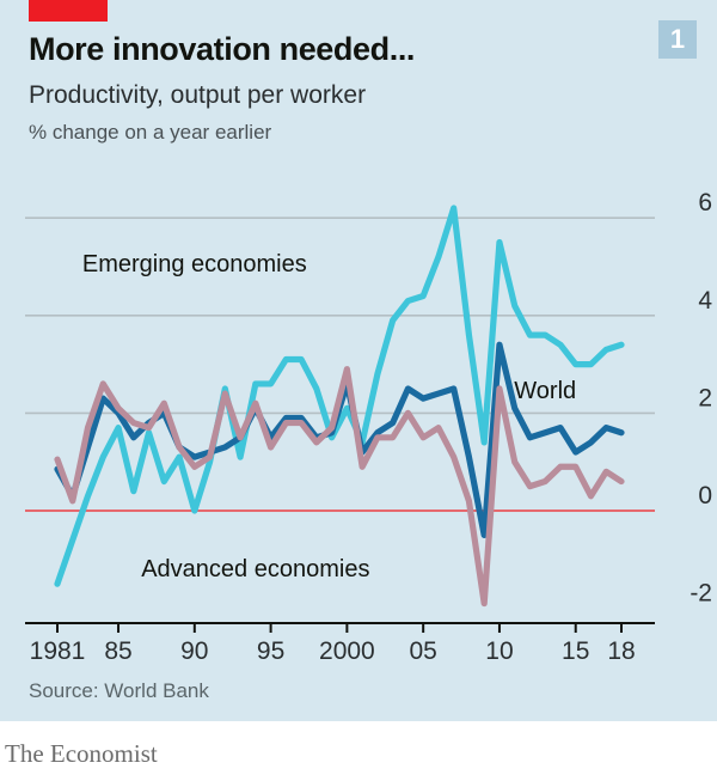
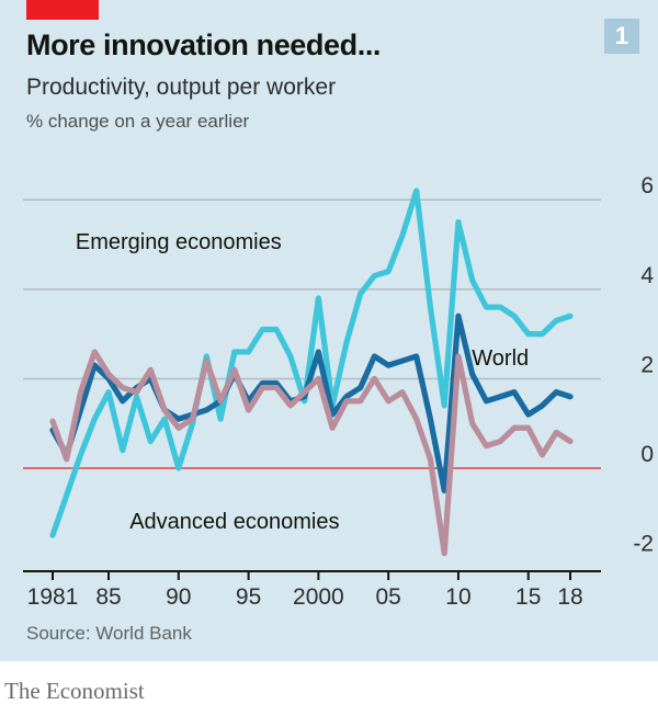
Emerging economies/2000: 2.1 -> 3.8
Advanced economies/2000: 2.9 -> 2.0
